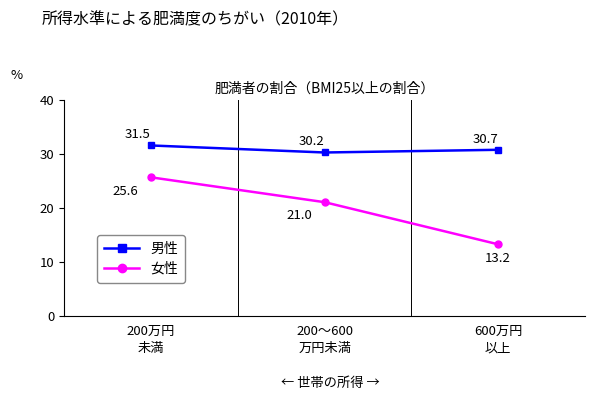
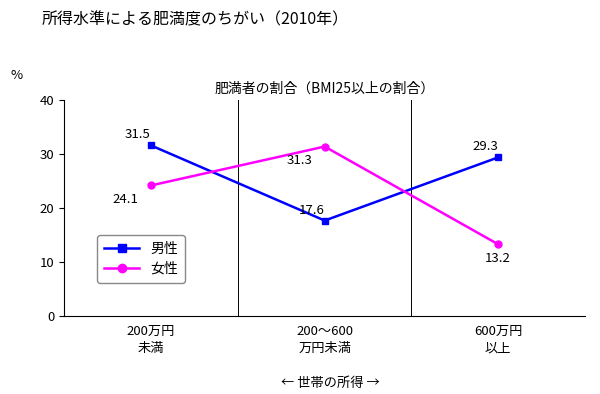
女性/200万円 未満: 25.6 -> 24.1
男性/200〜600 万円未満: 30.2 -> 17.6
女性/200〜600 万円未満: 21.0 -> 31.3
男性/600万円 以上: 30.7 -> 29.3
